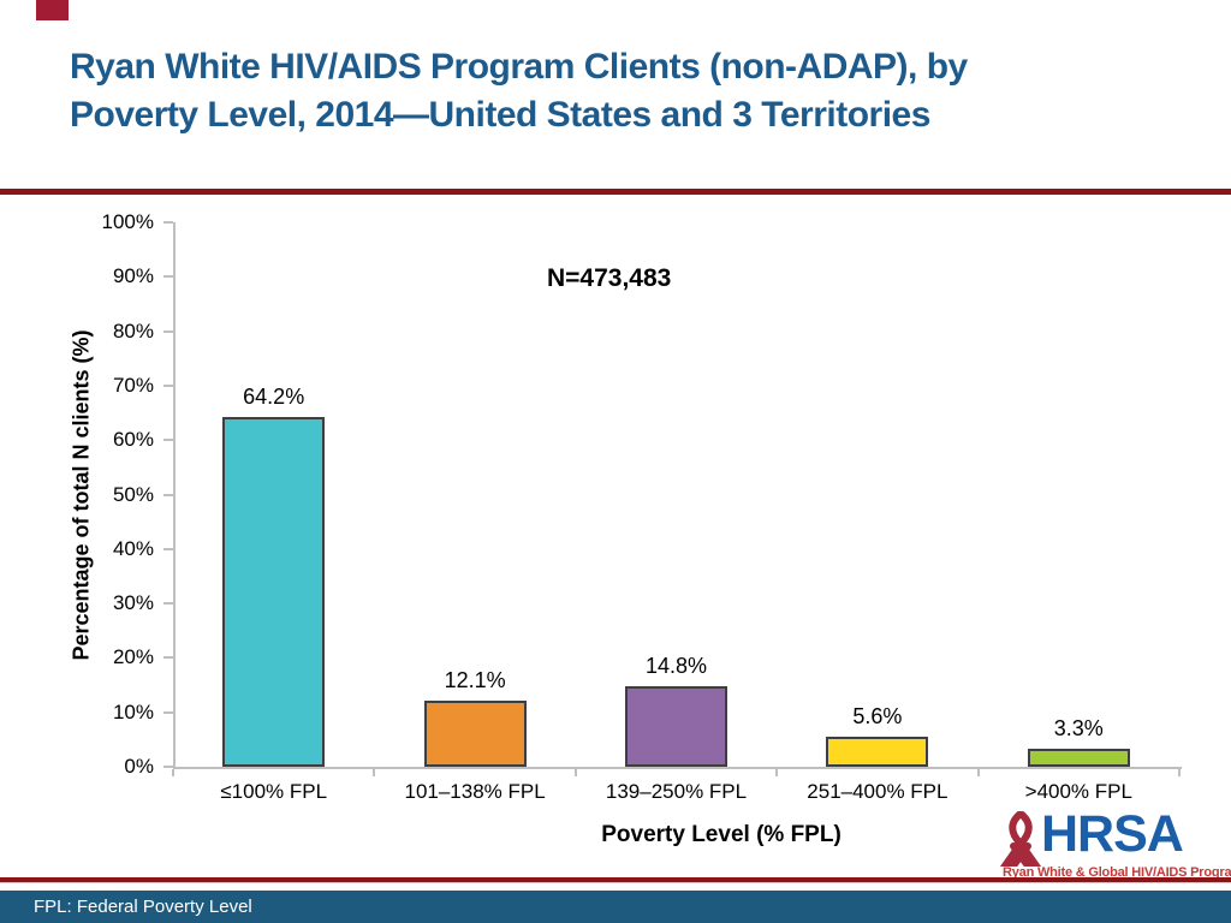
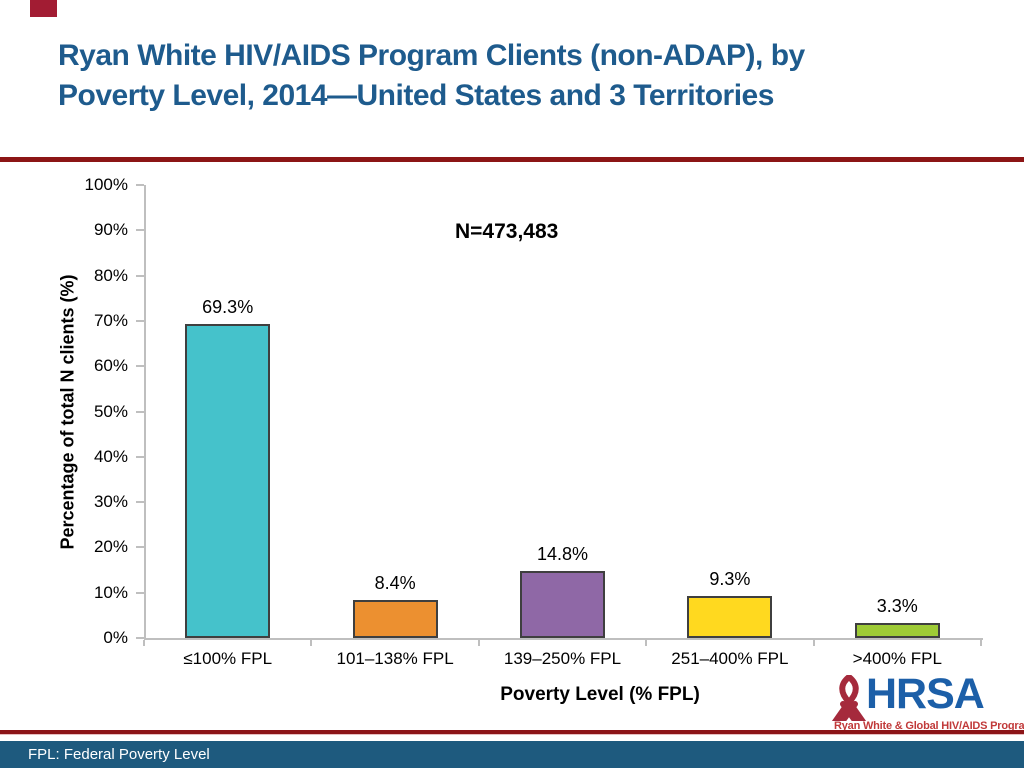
≤100% FPL: 64.2% -> 69.3%
101–138% FPL: 12.1% -> 8.4%
251–400% FPL: 5.6% -> 9.3%
